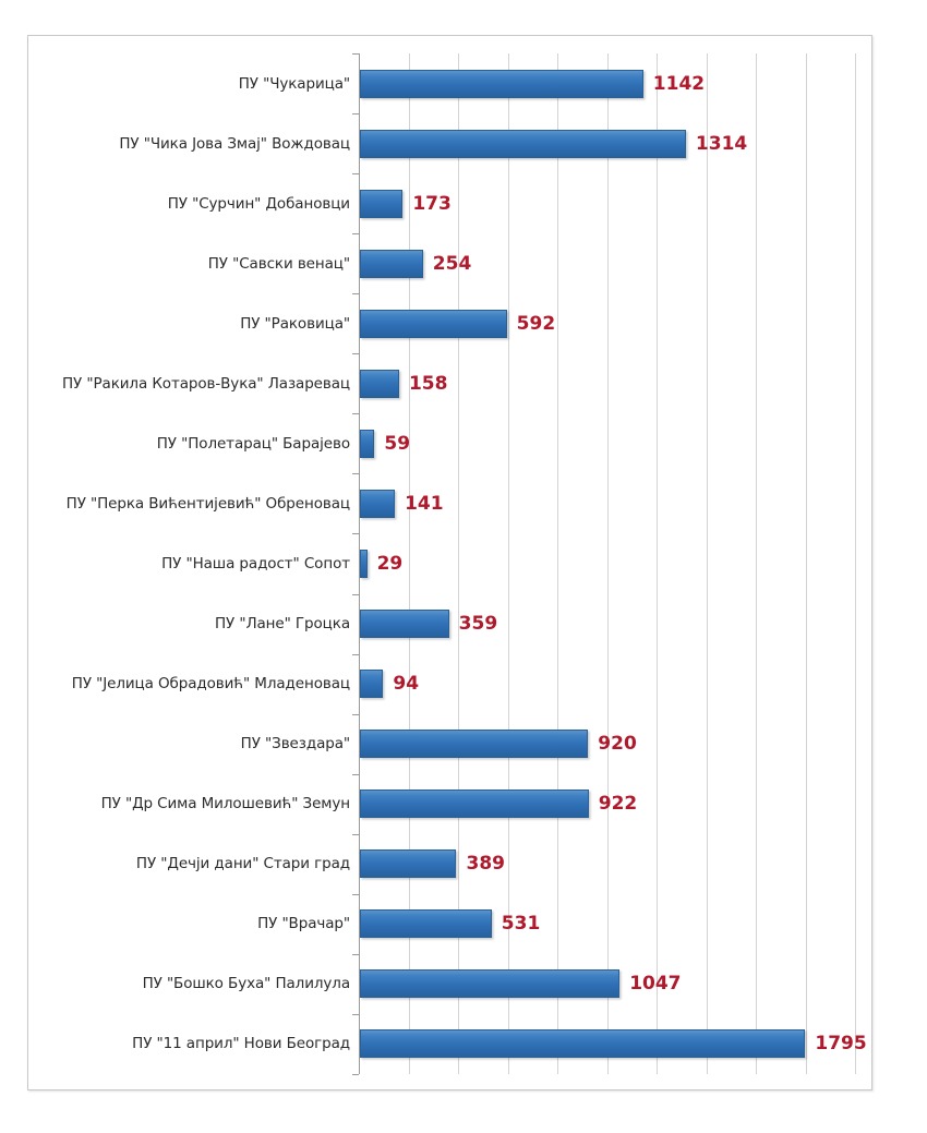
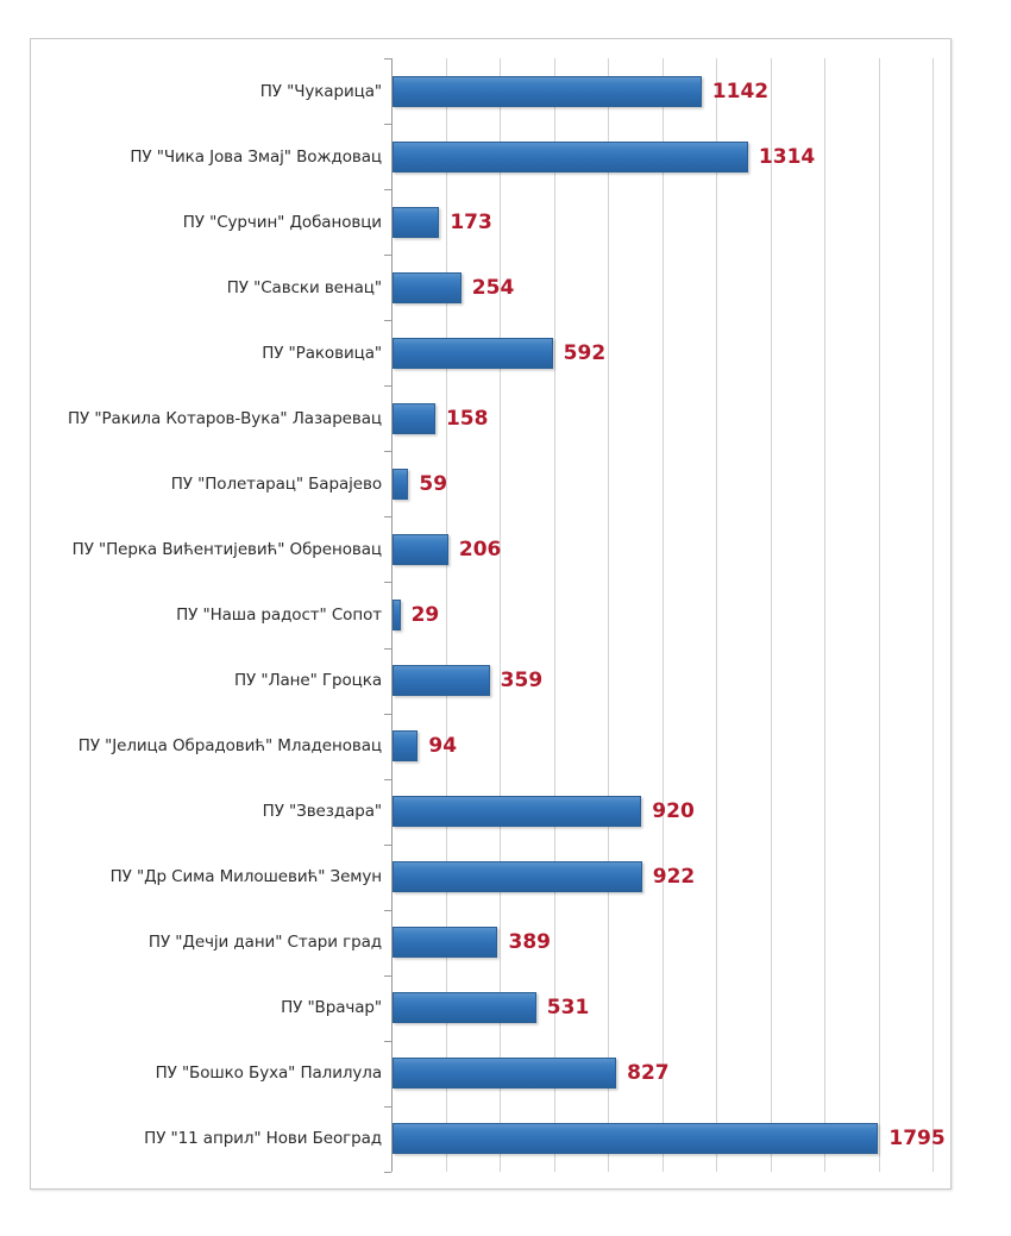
ПУ "Перка Вићентијевић" Обреновац: 141 -> 206
ПУ "Бошко Буха" Палилула: 1047 -> 827
